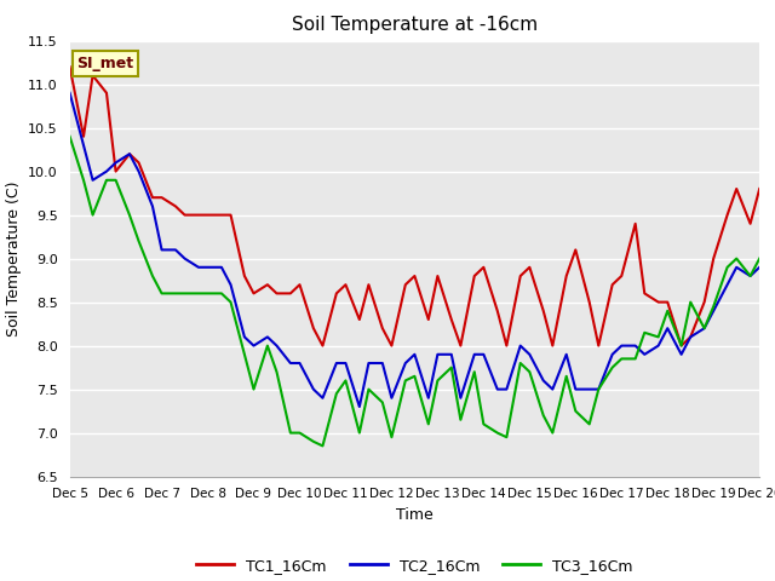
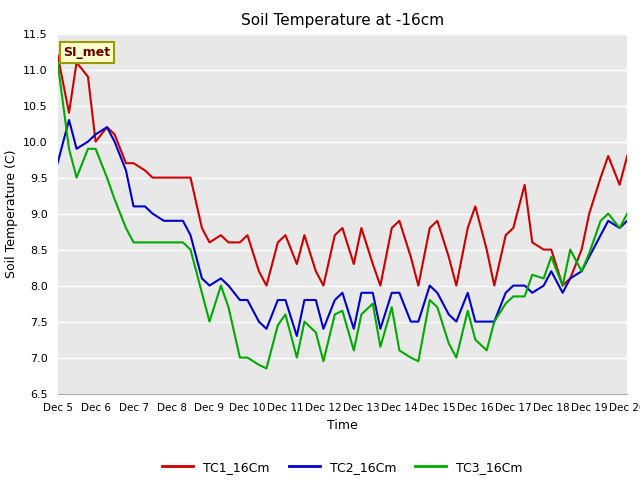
TC2_16Cm/Dec 5: 10.9 -> 9.7
TC3_16Cm/Dec 5: 10.40 -> 11.10
